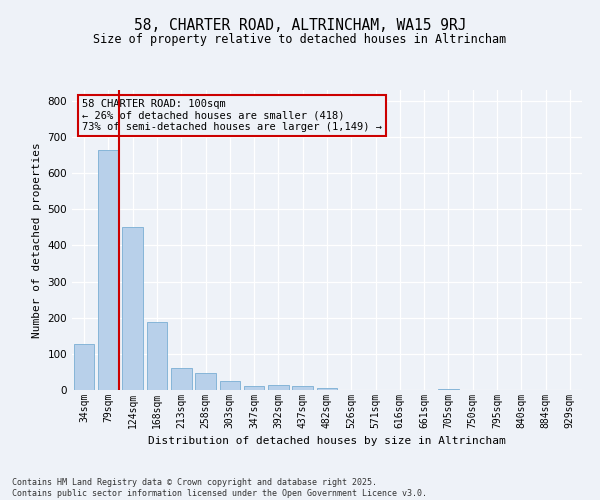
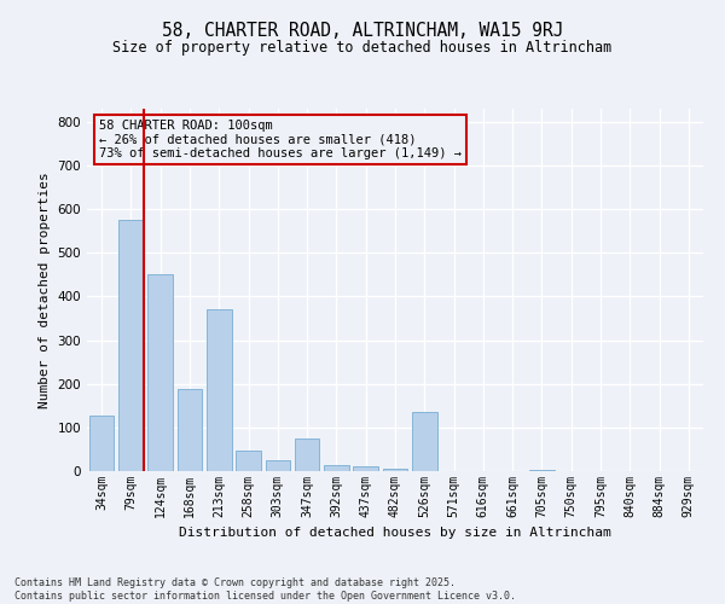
79sqm: 665 -> 575
213sqm: 62 -> 370
347sqm: 12 -> 75
526sqm: 1 -> 135
